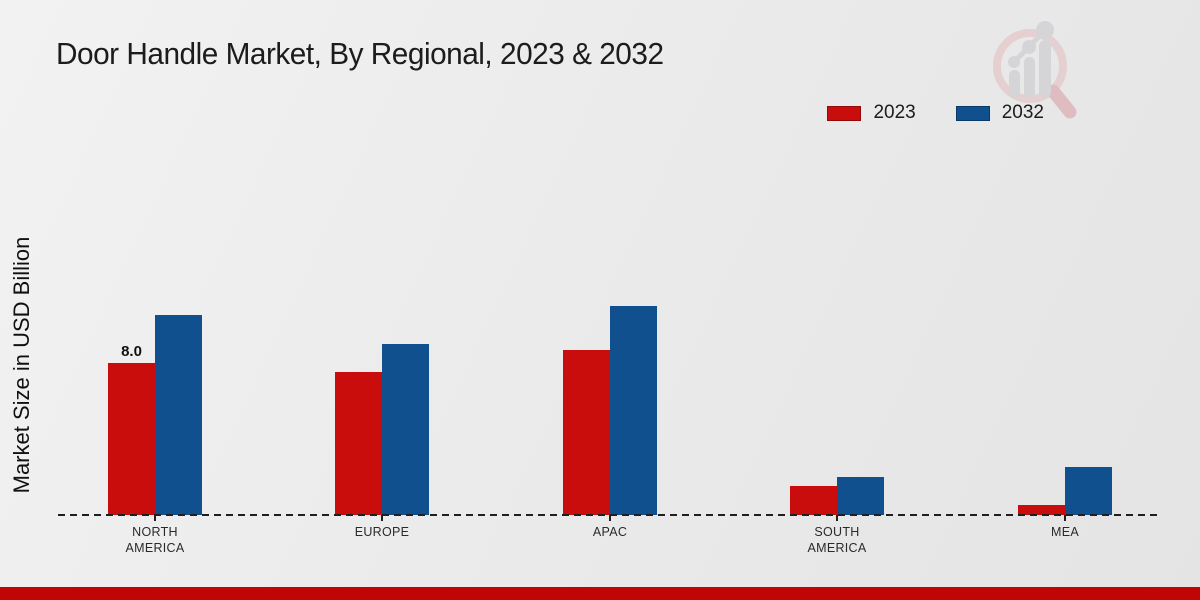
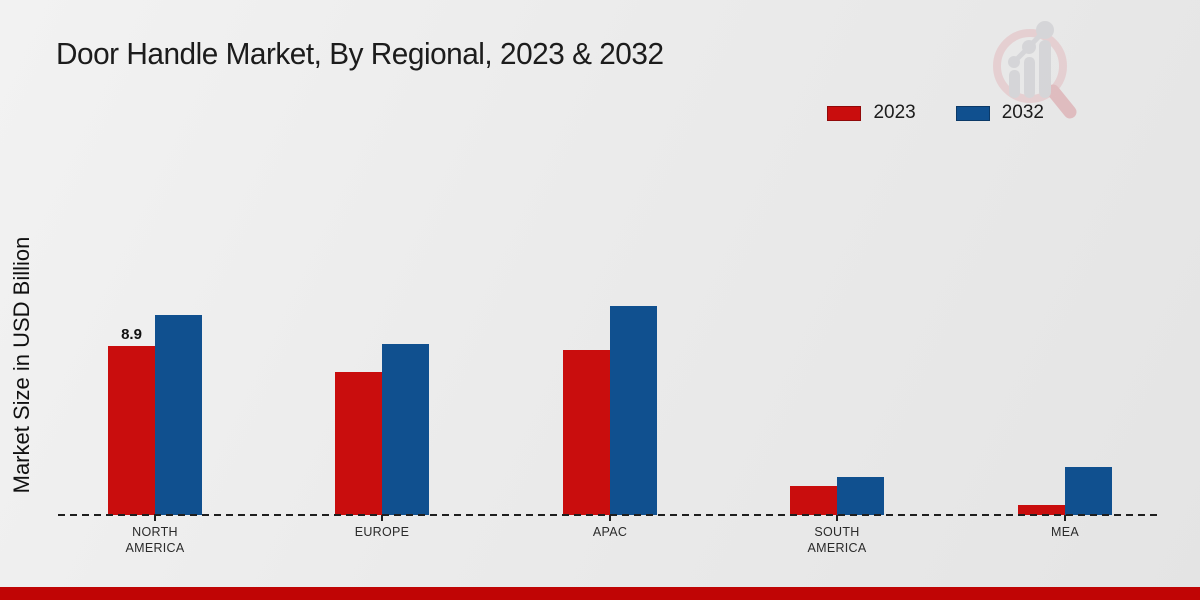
2023/NORTH AMERICA: 8.0 -> 8.9
